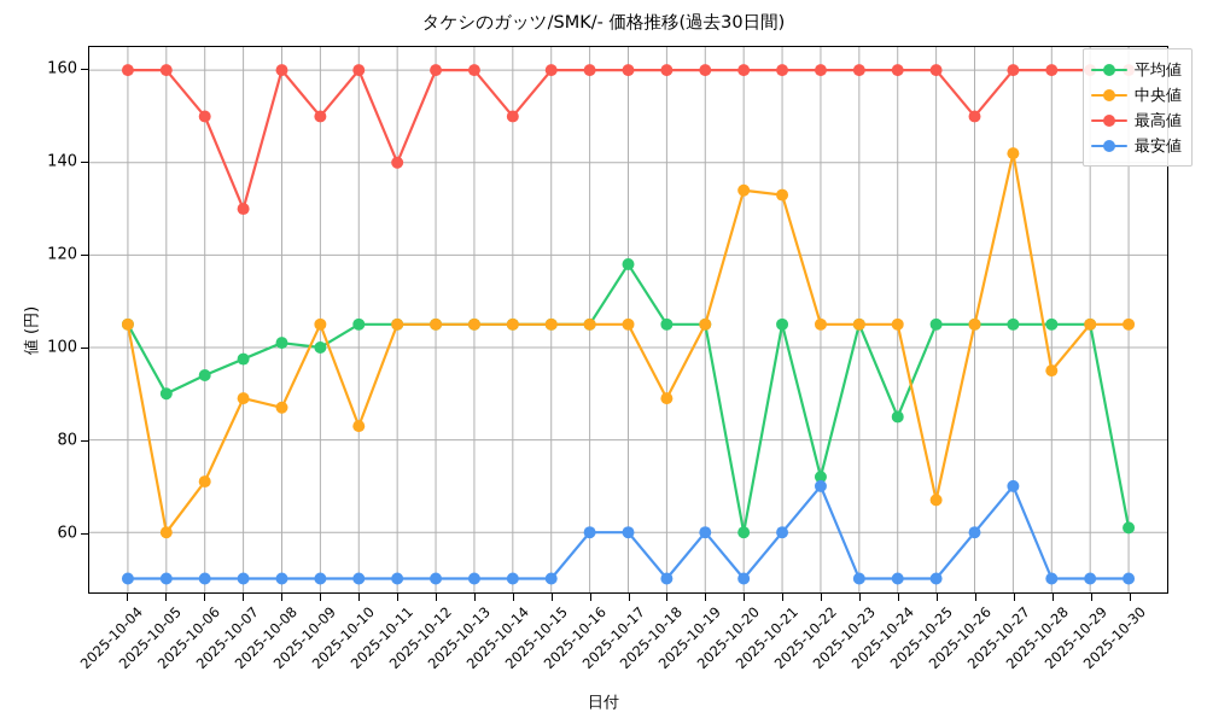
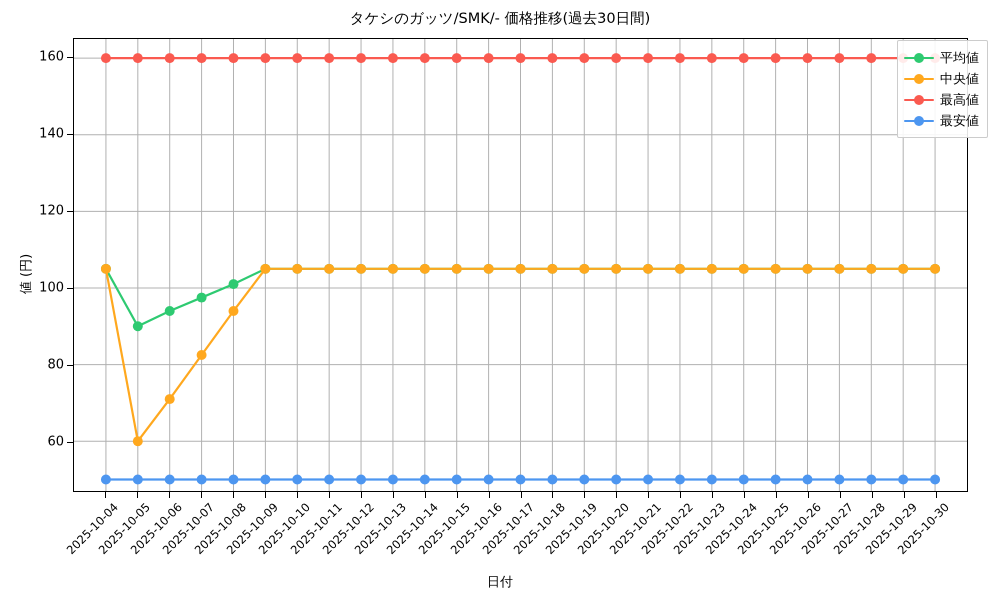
最高値/2025-10-06: 150 -> 160
中央値/2025-10-07: 89 -> 82
最高値/2025-10-07: 130 -> 160
中央値/2025-10-08: 87 -> 94
平均値/2025-10-09: 100 -> 105
最高値/2025-10-09: 150 -> 160
中央値/2025-10-10: 83 -> 105
最高値/2025-10-11: 140 -> 160
最高値/2025-10-14: 150 -> 160
最安値/2025-10-16: 60 -> 50
平均値/2025-10-17: 118 -> 105
最安値/2025-10-17: 60 -> 50
中央値/2025-10-18: 89 -> 105
最安値/2025-10-19: 60 -> 50
平均値/2025-10-20: 60 -> 105
中央値/2025-10-20: 134 -> 105
中央値/2025-10-21: 133 -> 105
最安値/2025-10-21: 60 -> 50
平均値/2025-10-22: 72 -> 105
最安値/2025-10-22: 70 -> 50
平均値/2025-10-24: 85 -> 105
中央値/2025-10-25: 67 -> 105
最高値/2025-10-26: 150 -> 160
最安値/2025-10-26: 60 -> 50
中央値/2025-10-27: 142 -> 105
最安値/2025-10-27: 70 -> 50
中央値/2025-10-28: 95 -> 105
平均値/2025-10-30: 61 -> 105
